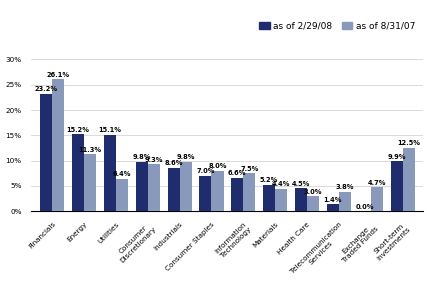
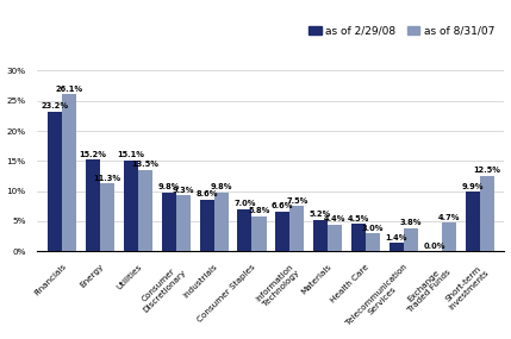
as of 8/31/07/Utilities: 6.4% -> 13.5%
as of 8/31/07/Consumer Staples: 8.0% -> 5.8%
